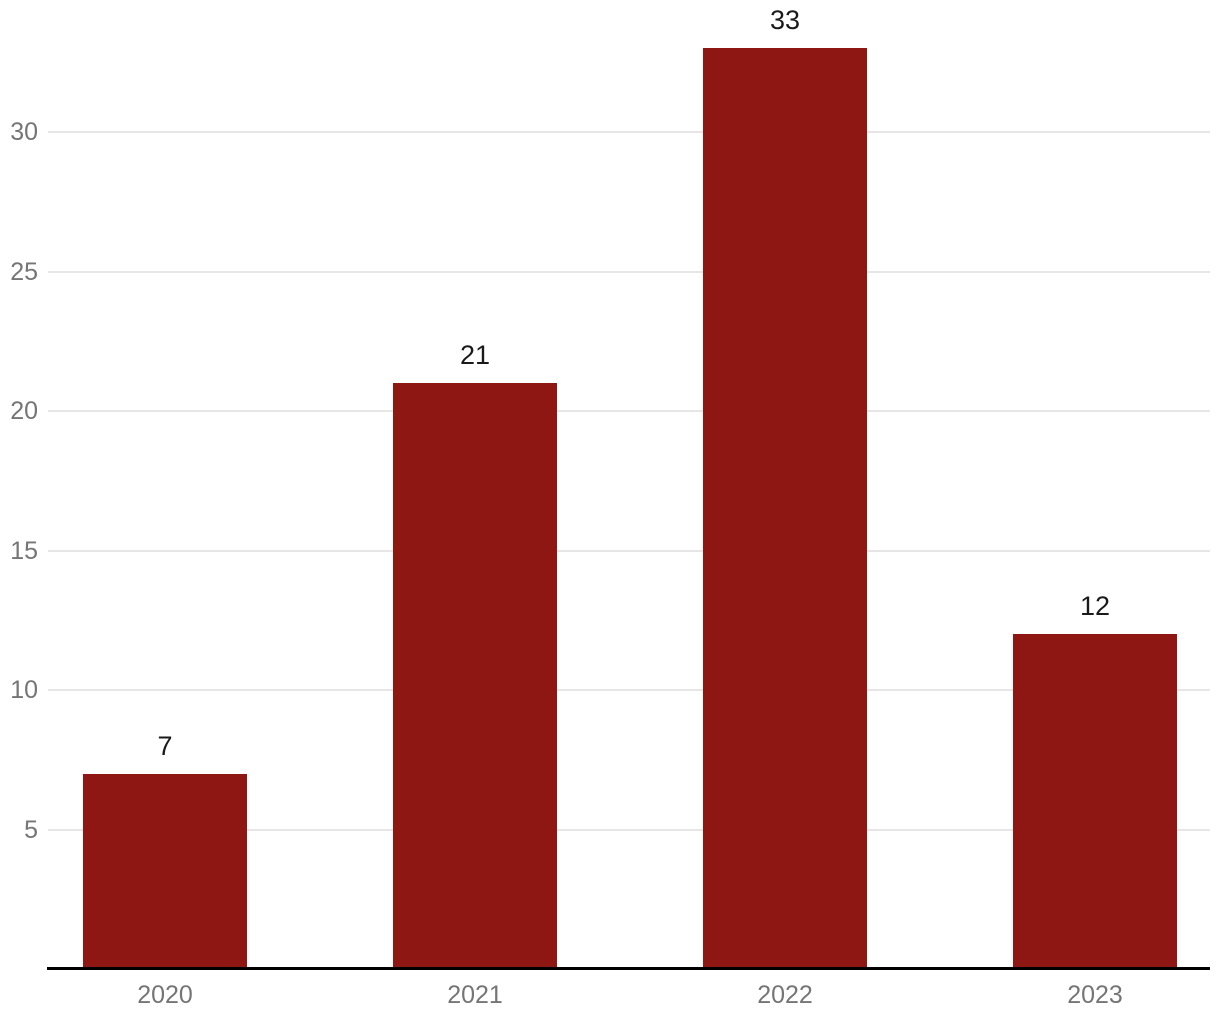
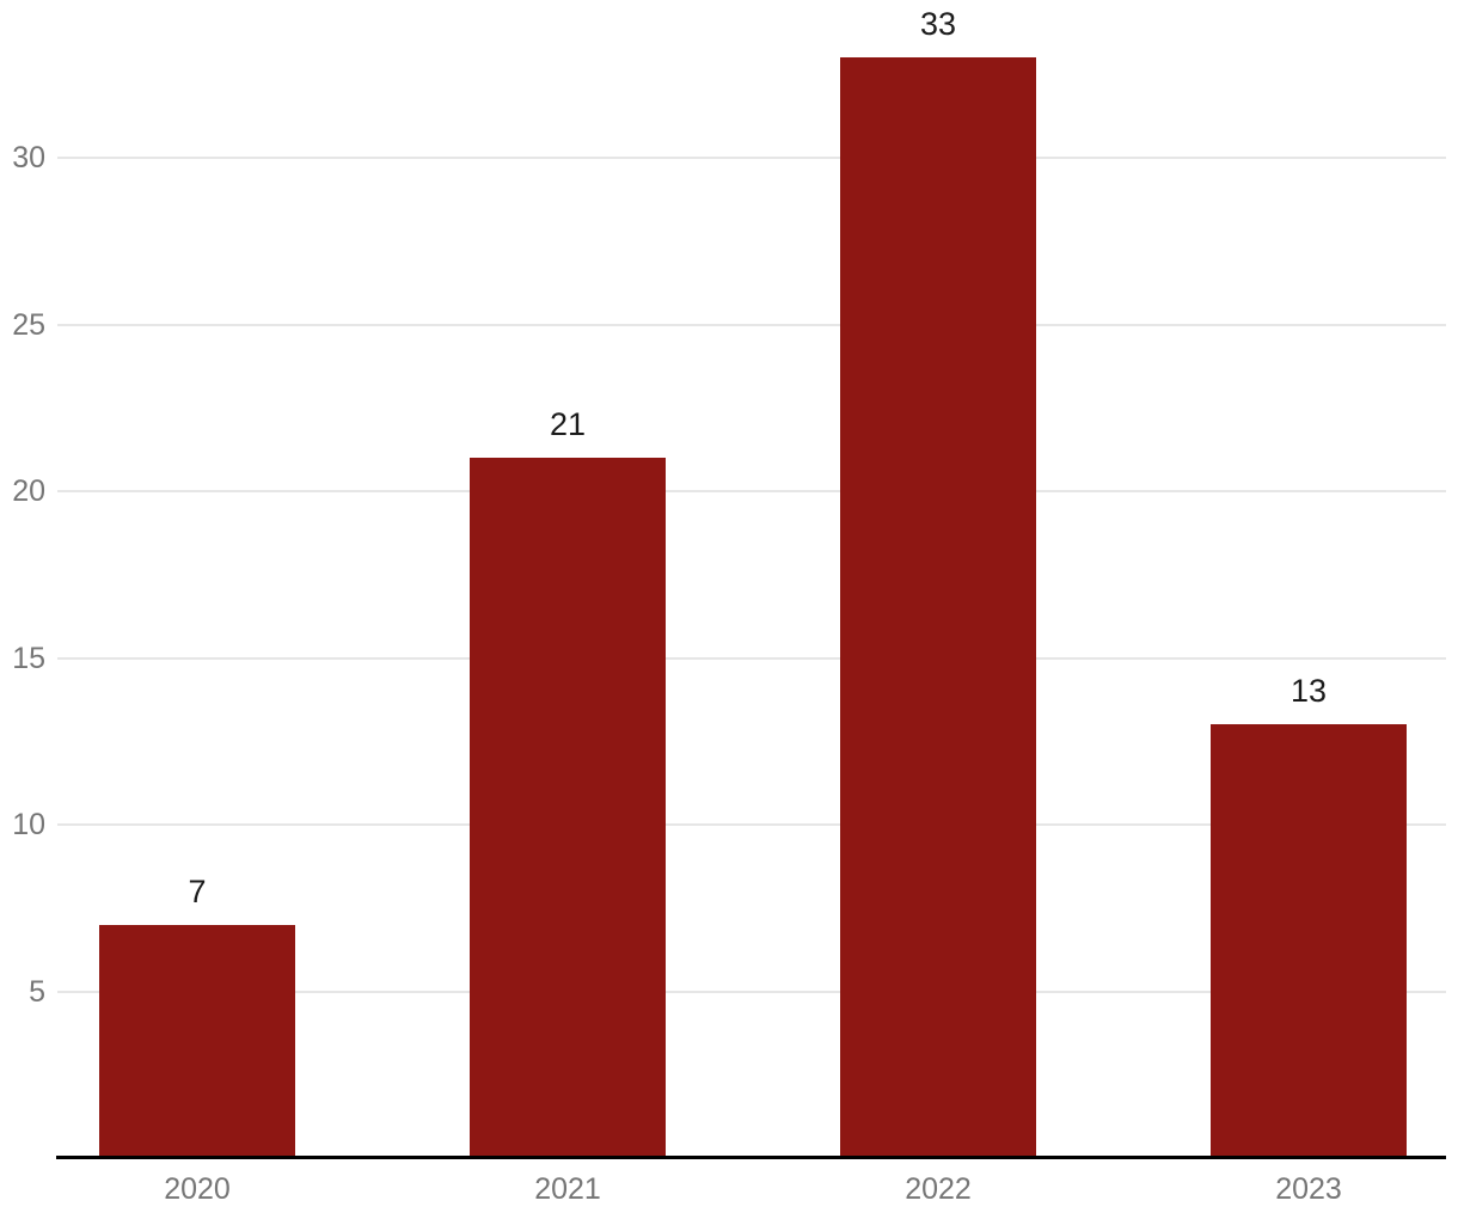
2023: 12 -> 13
